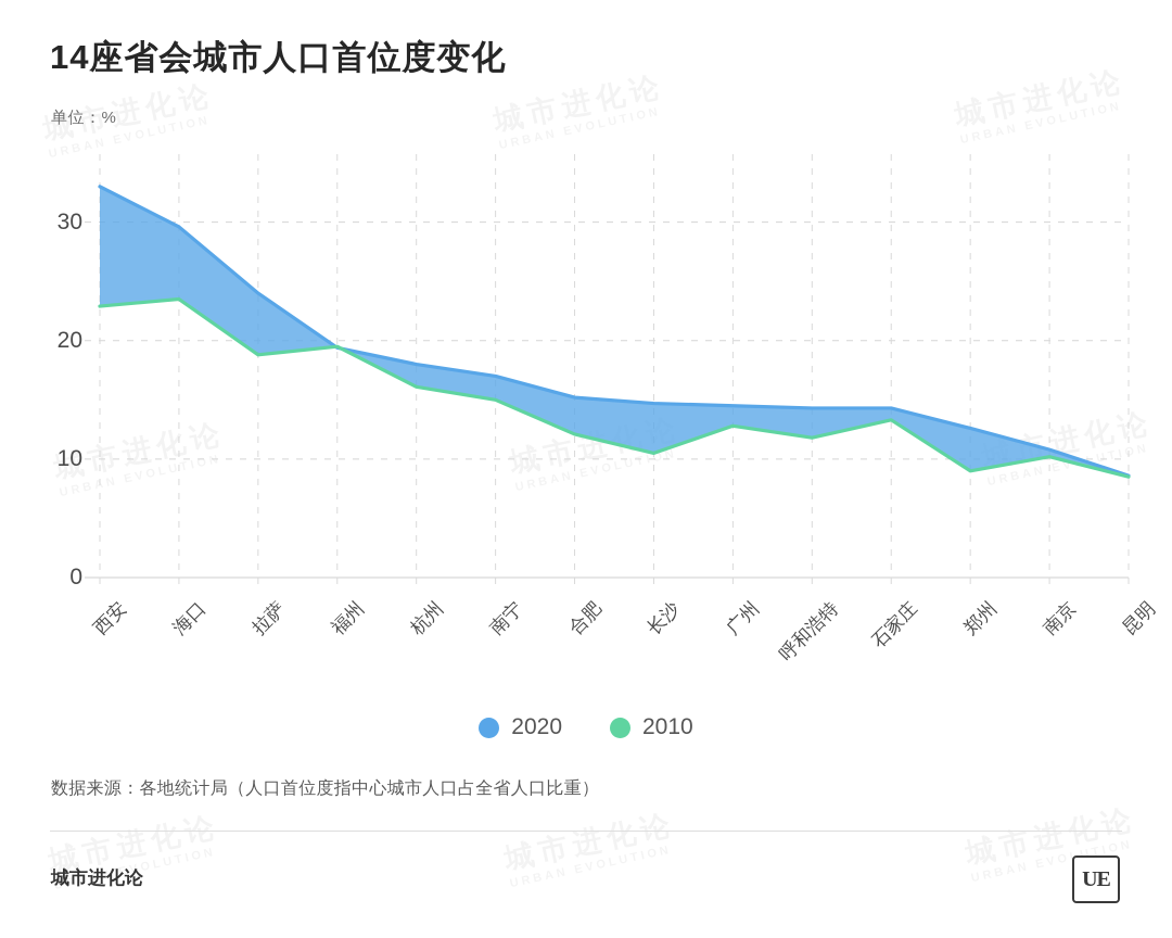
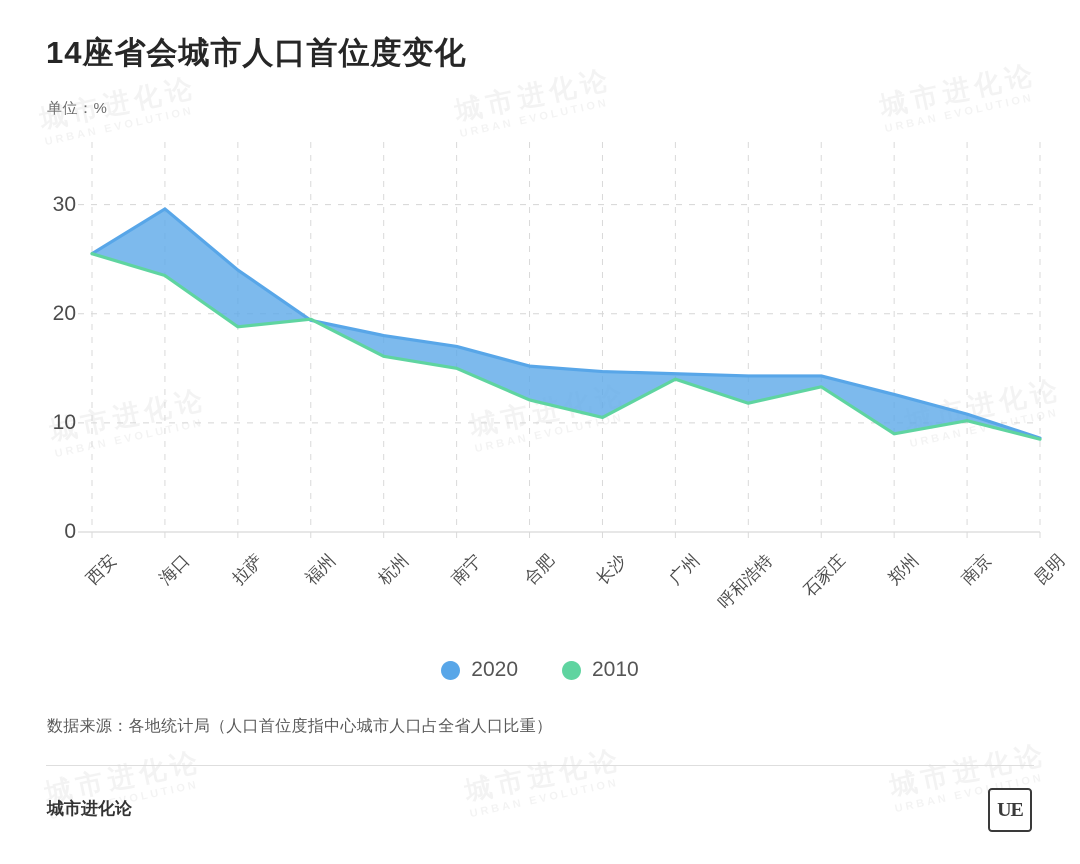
2020/西安: 33.0 -> 25.5
2010/西安: 22.9 -> 25.5
2010/广州: 12.8 -> 14.0
